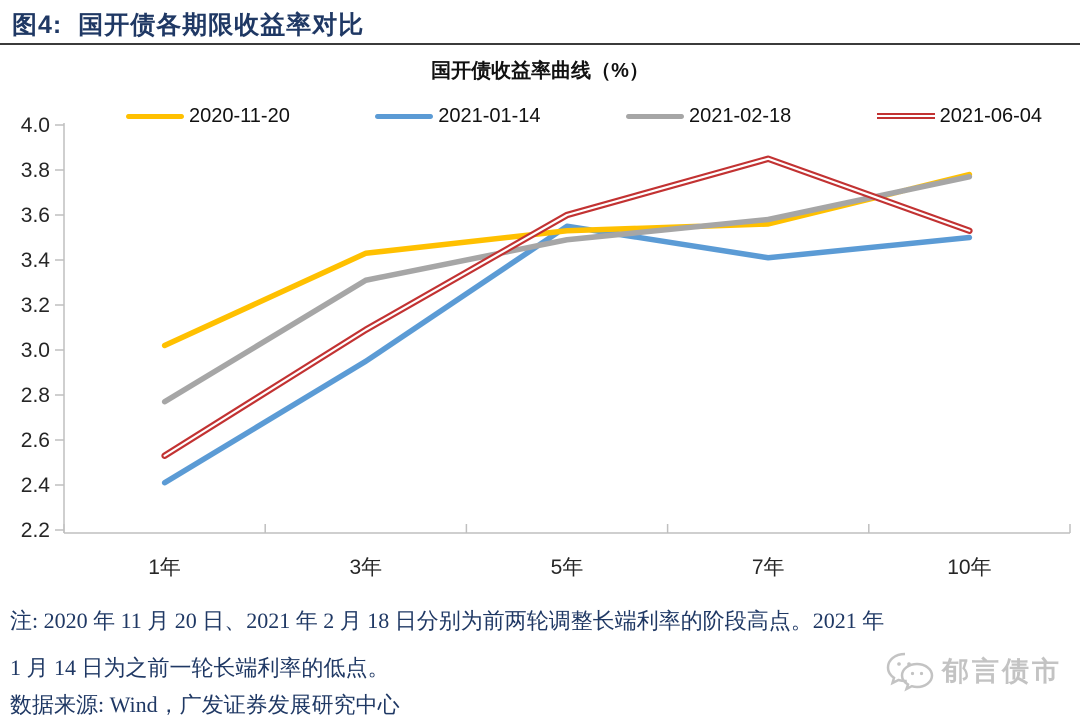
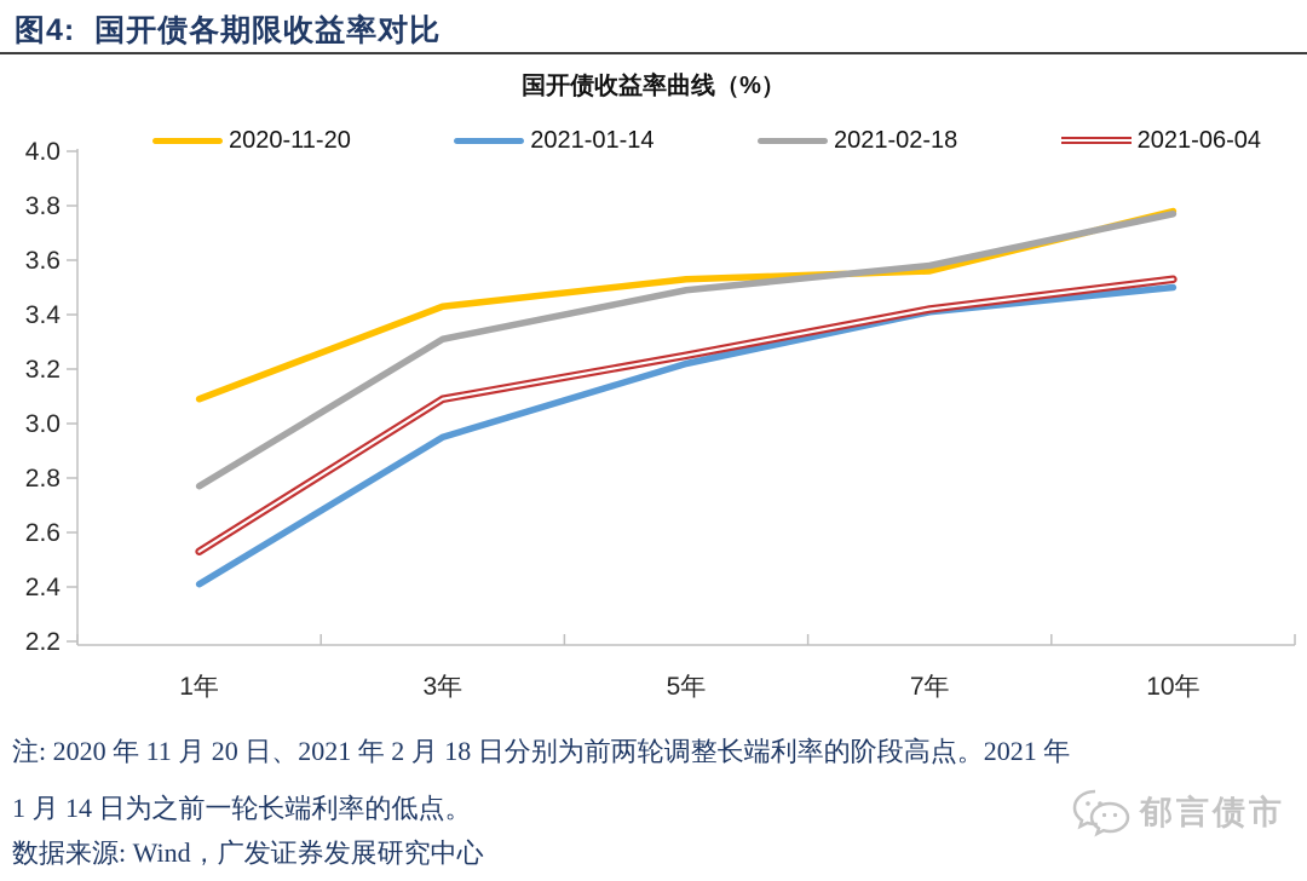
2020-11-20/1年: 3.02 -> 3.09
2021-01-14/5年: 3.55 -> 3.22
2021-06-04/5年: 3.60 -> 3.25
2021-06-04/7年: 3.85 -> 3.42
